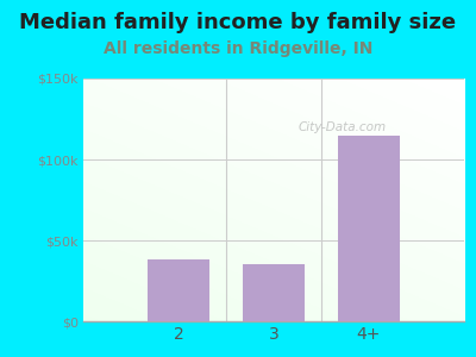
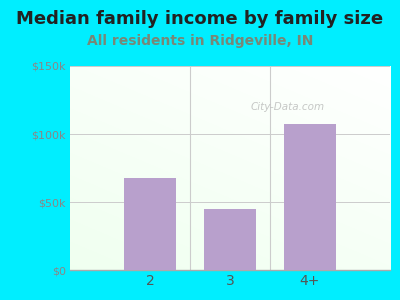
2: $38k -> $68k
3: $35k -> $45k
4+: $115k -> $107k
